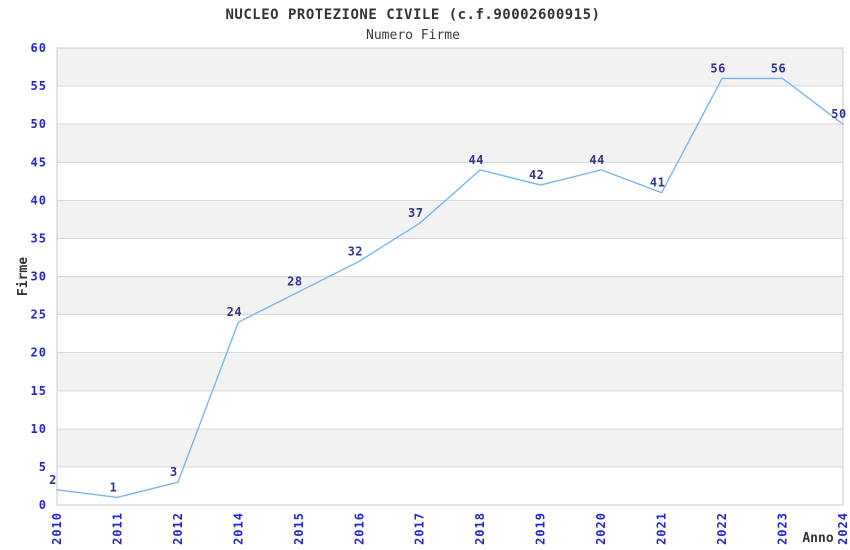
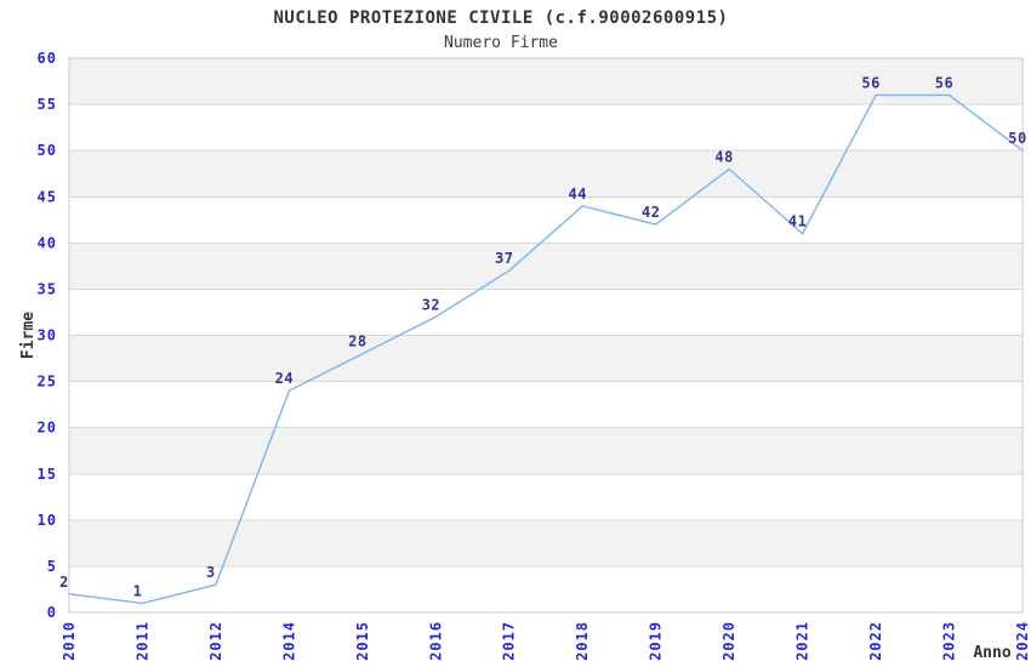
2020: 44 -> 48
